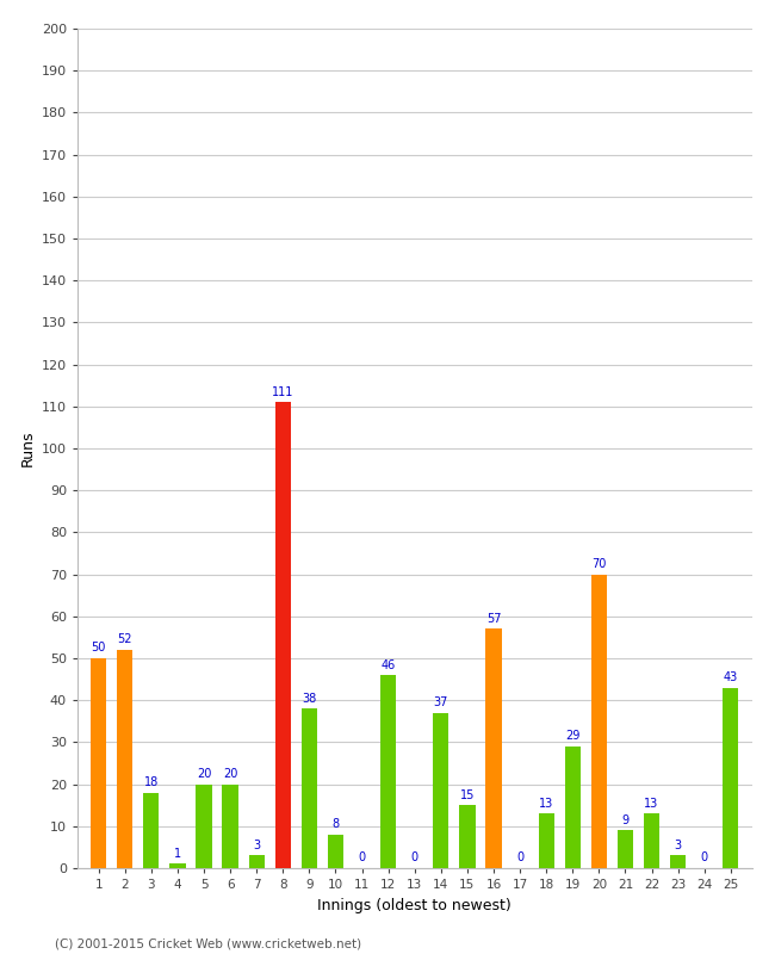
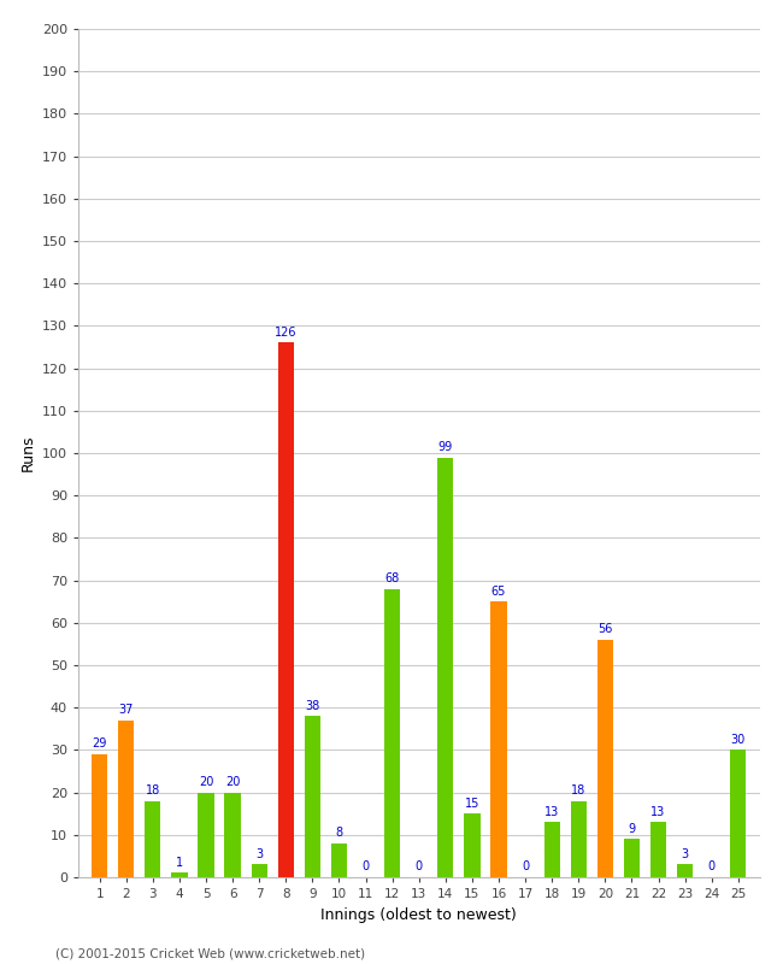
1: 50 -> 29
2: 52 -> 37
8: 111 -> 126
12: 46 -> 68
14: 37 -> 99
16: 57 -> 65
19: 29 -> 18
20: 70 -> 56
25: 43 -> 30
